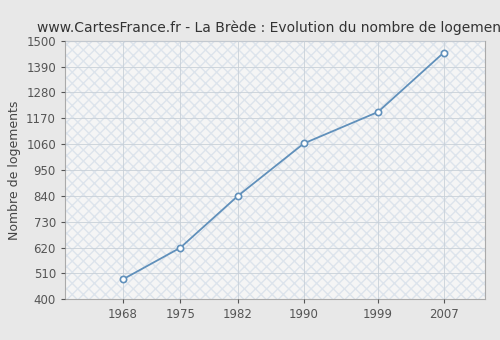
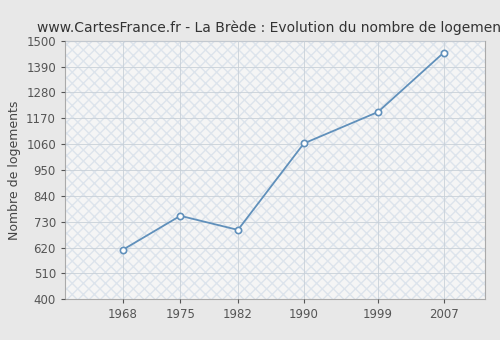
1968: 484 -> 610
1975: 619 -> 755
1982: 840 -> 695
